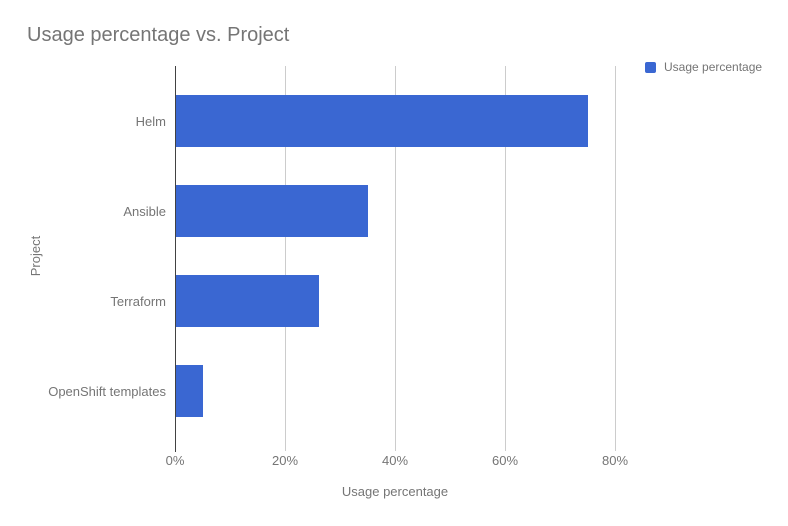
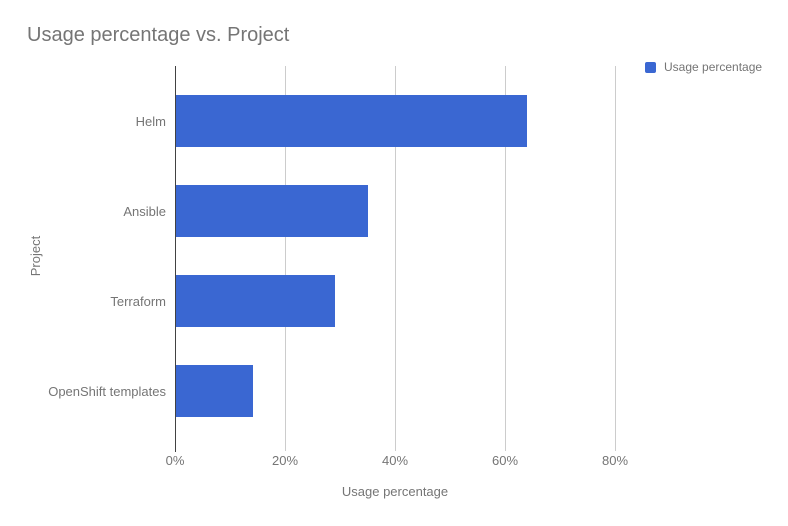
Helm: 75% -> 64%
Terraform: 26% -> 29%
OpenShift templates: 5% -> 14%
